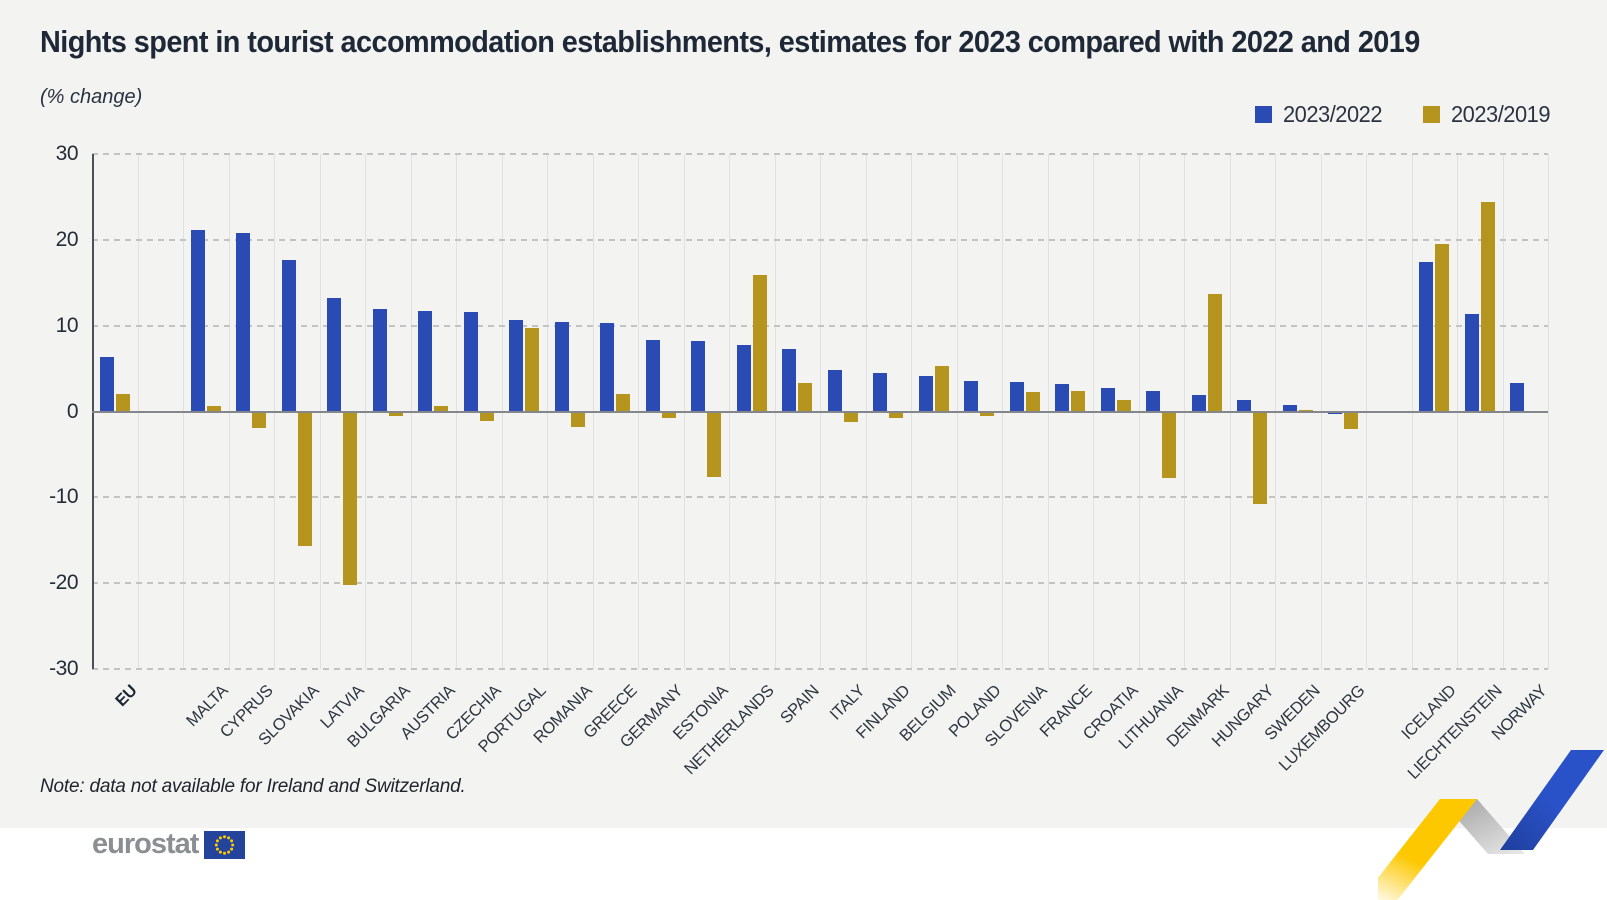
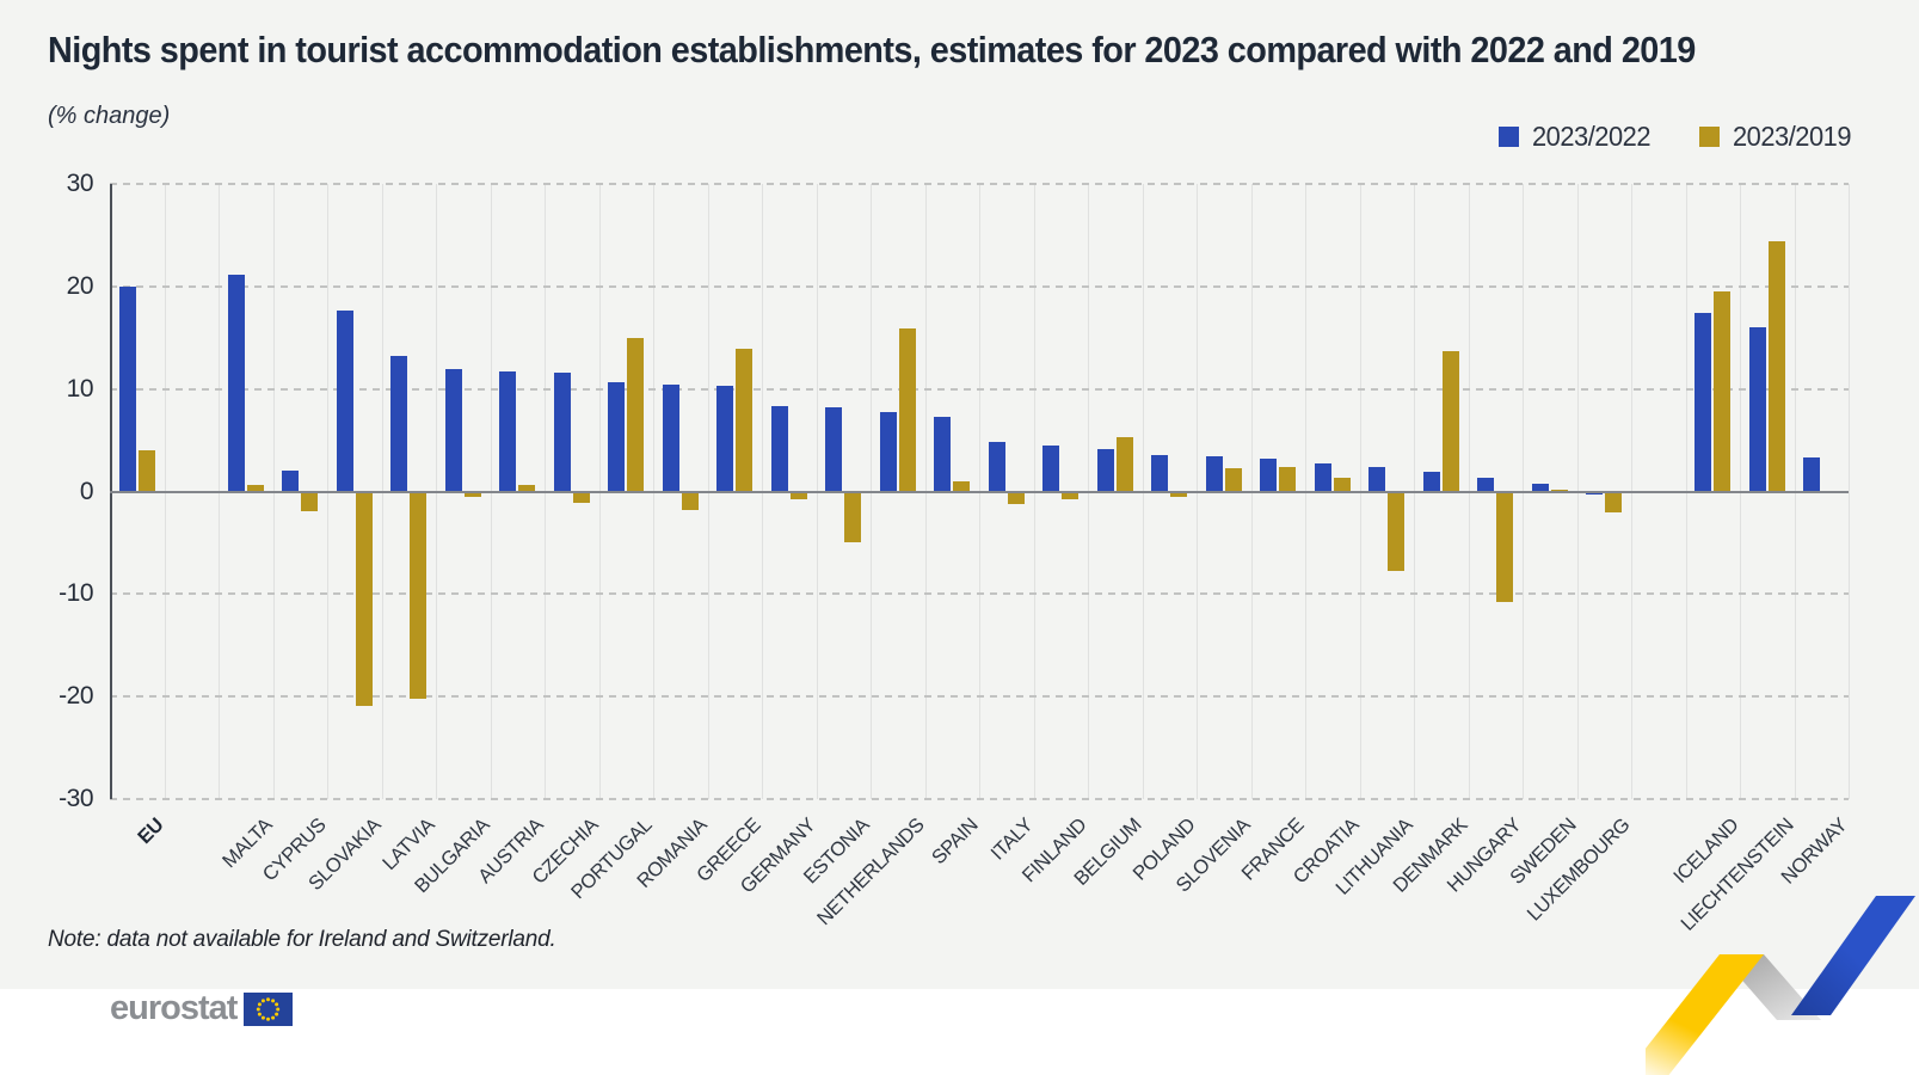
2023/2022/EU: 6 -> 20
2023/2019/EU: 2 -> 4
2023/2022/CYPRUS: 21 -> 2
2023/2019/SLOVAKIA: -16 -> -21
2023/2019/PORTUGAL: 10 -> 15
2023/2019/GREECE: 2 -> 14
2023/2019/ESTONIA: -8 -> -5
2023/2019/SPAIN: 3 -> 1
2023/2022/LIECHTENSTEIN: 11 -> 16
